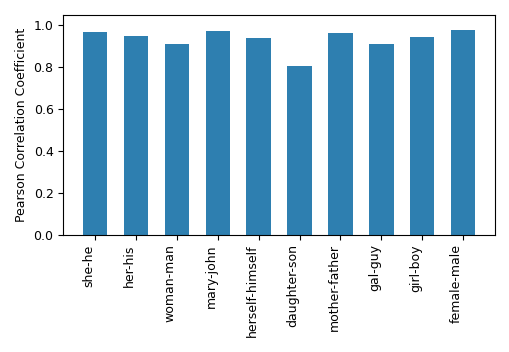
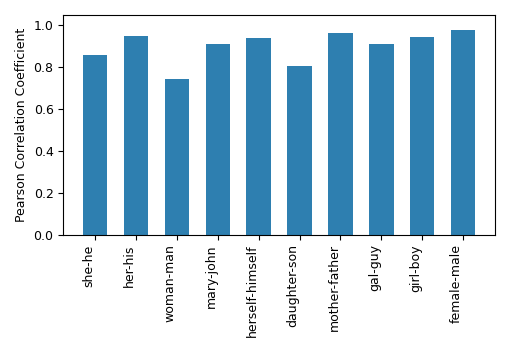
she-he: 0.970 -> 0.860
woman-man: 0.912 -> 0.745
mary-john: 0.972 -> 0.910
